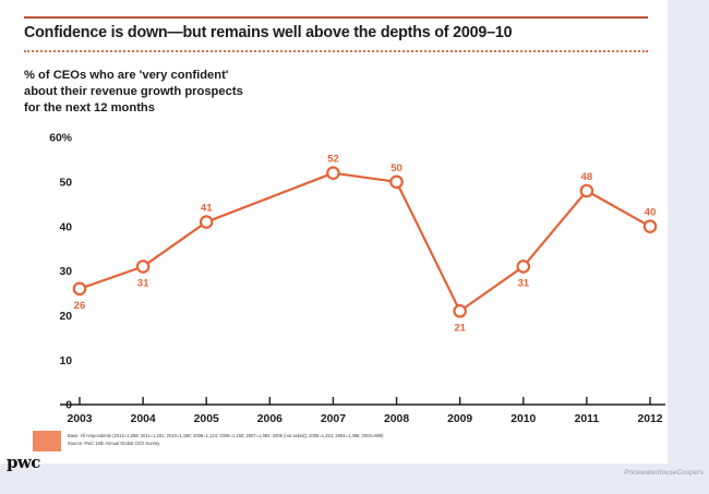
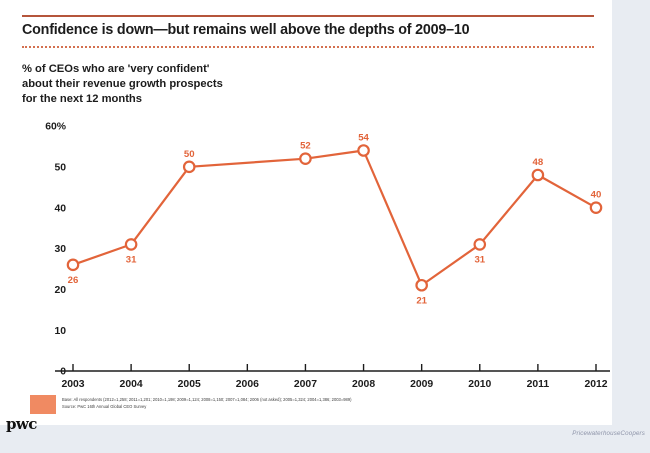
2005: 41 -> 50
2008: 50 -> 54
